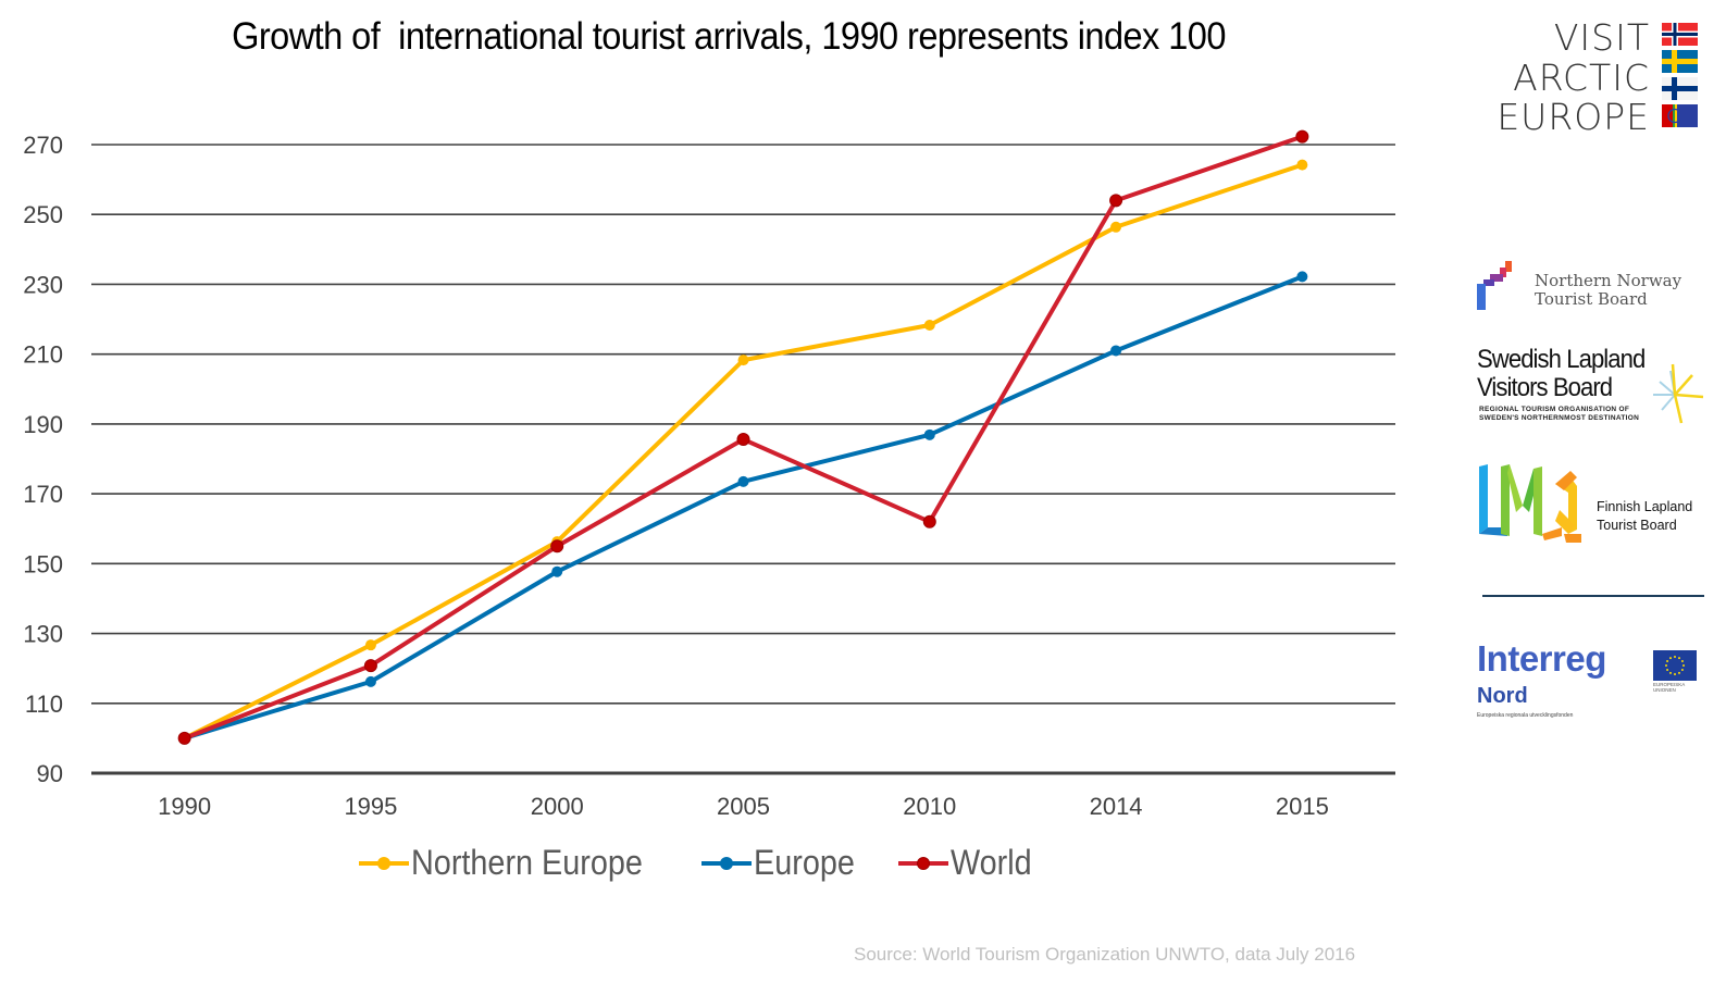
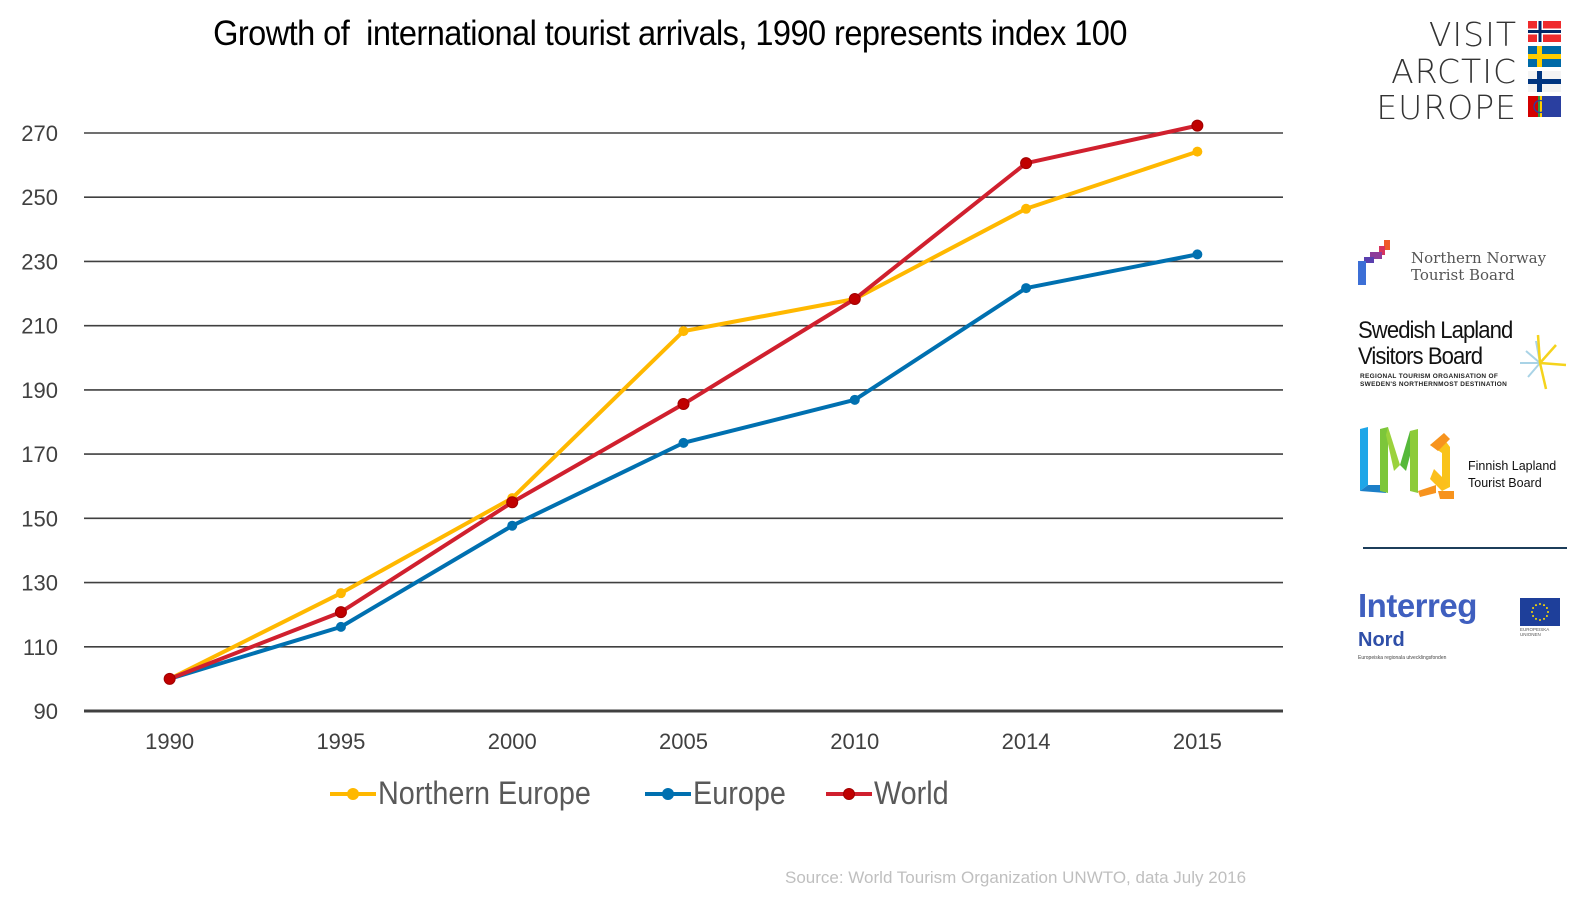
World/2010: 162 -> 218
Europe/2014: 211 -> 222
World/2014: 254 -> 261
